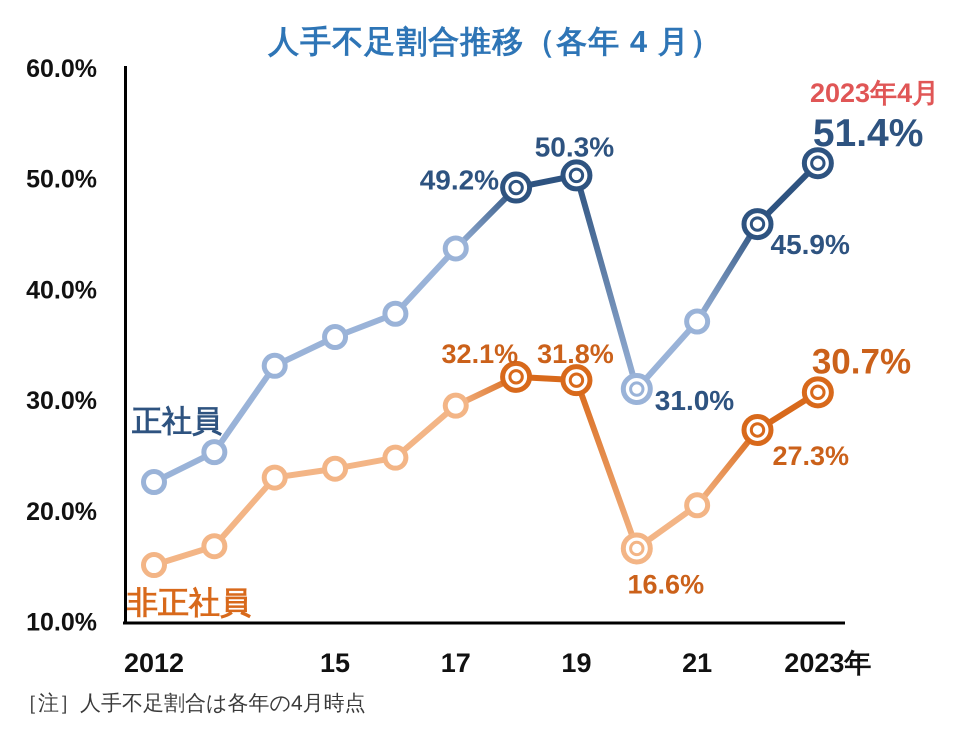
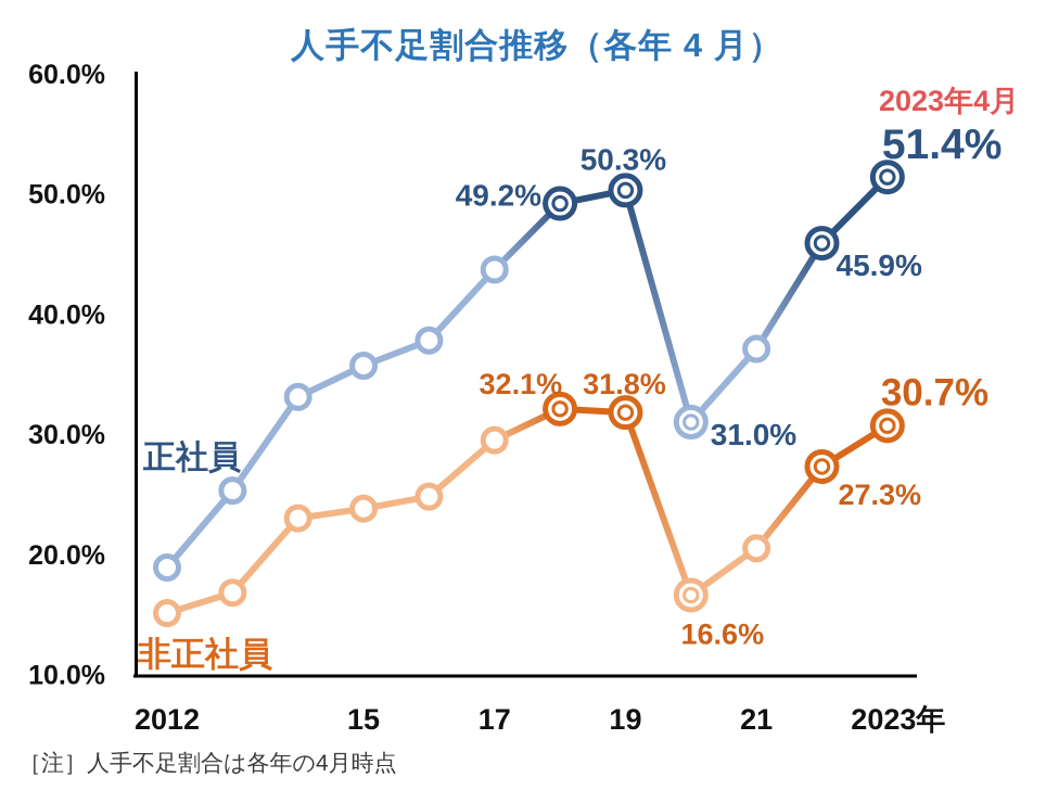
正社員/2012: 22.6% -> 18.9%
